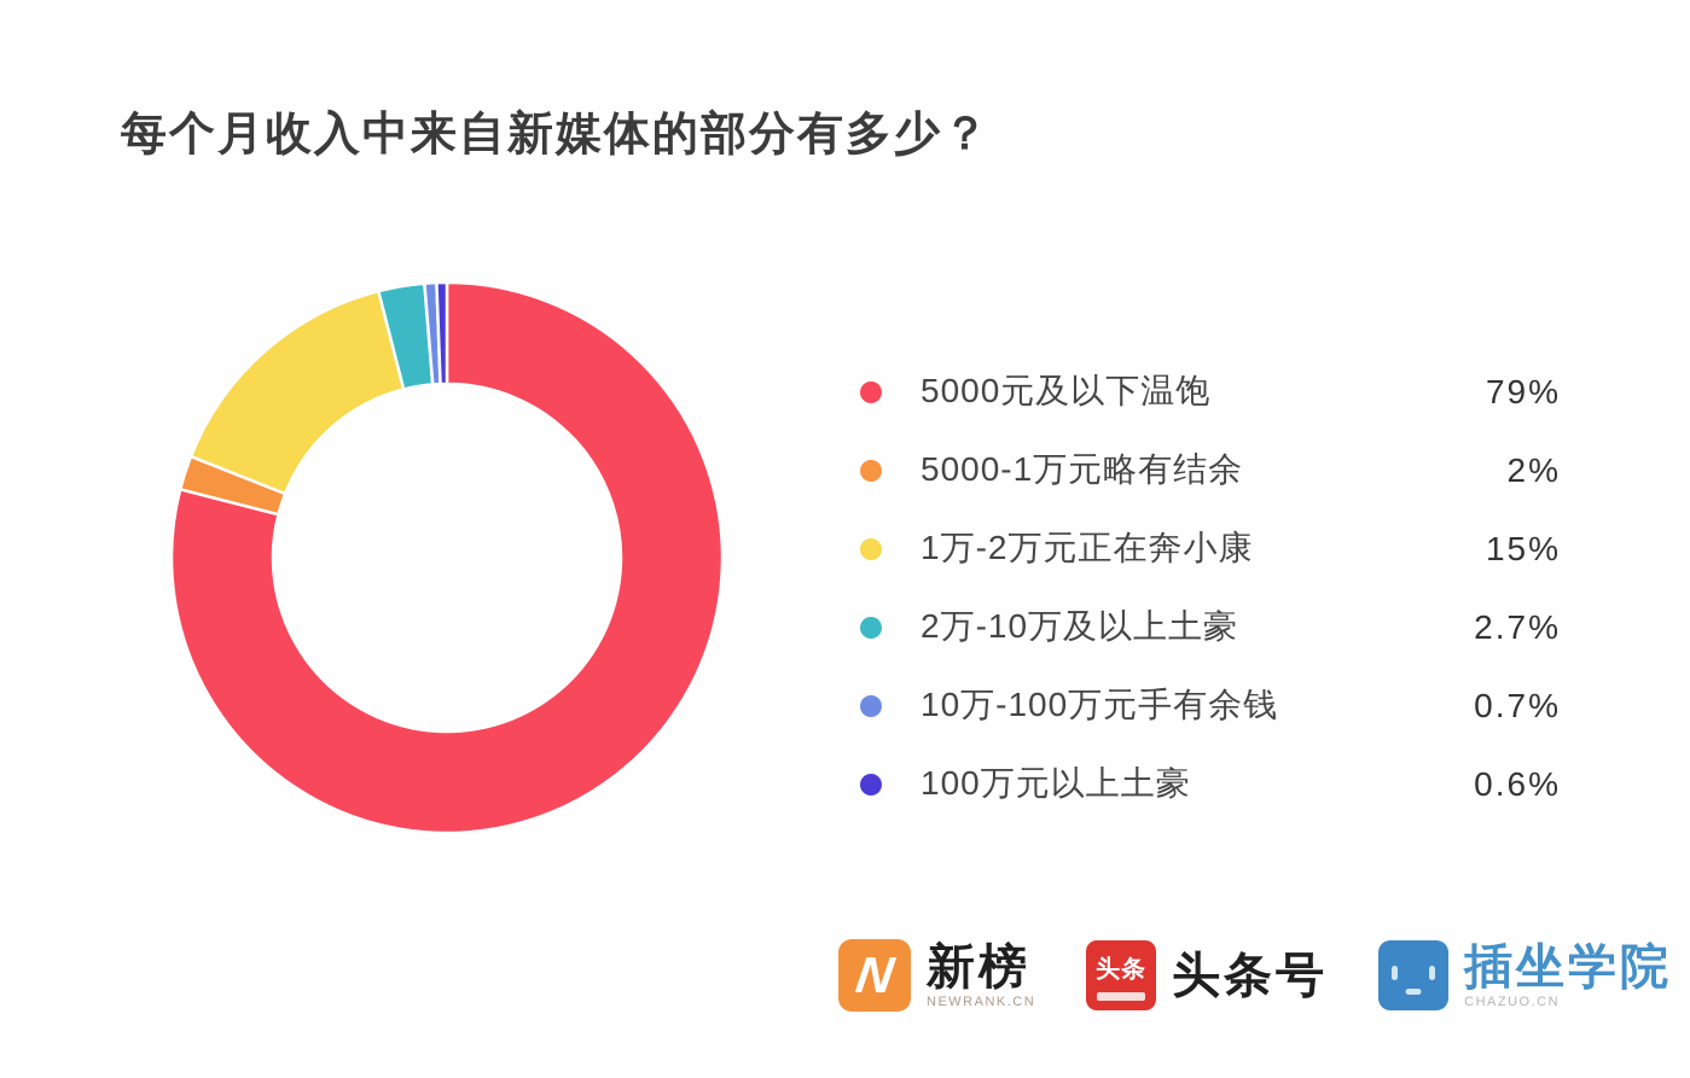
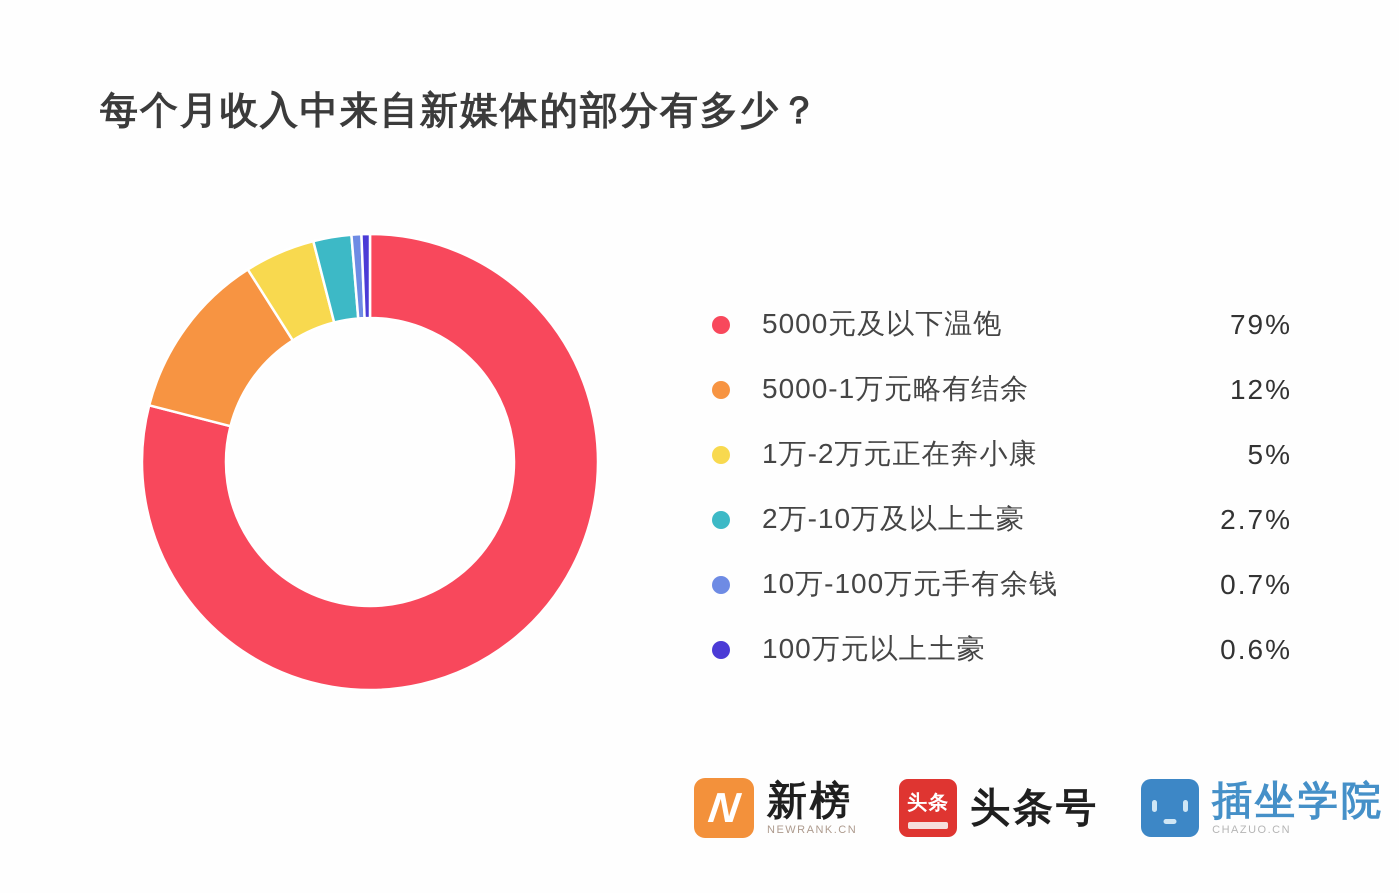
5000-1万元略有结余: 2% -> 12%
1万-2万元正在奔小康: 15% -> 5%
